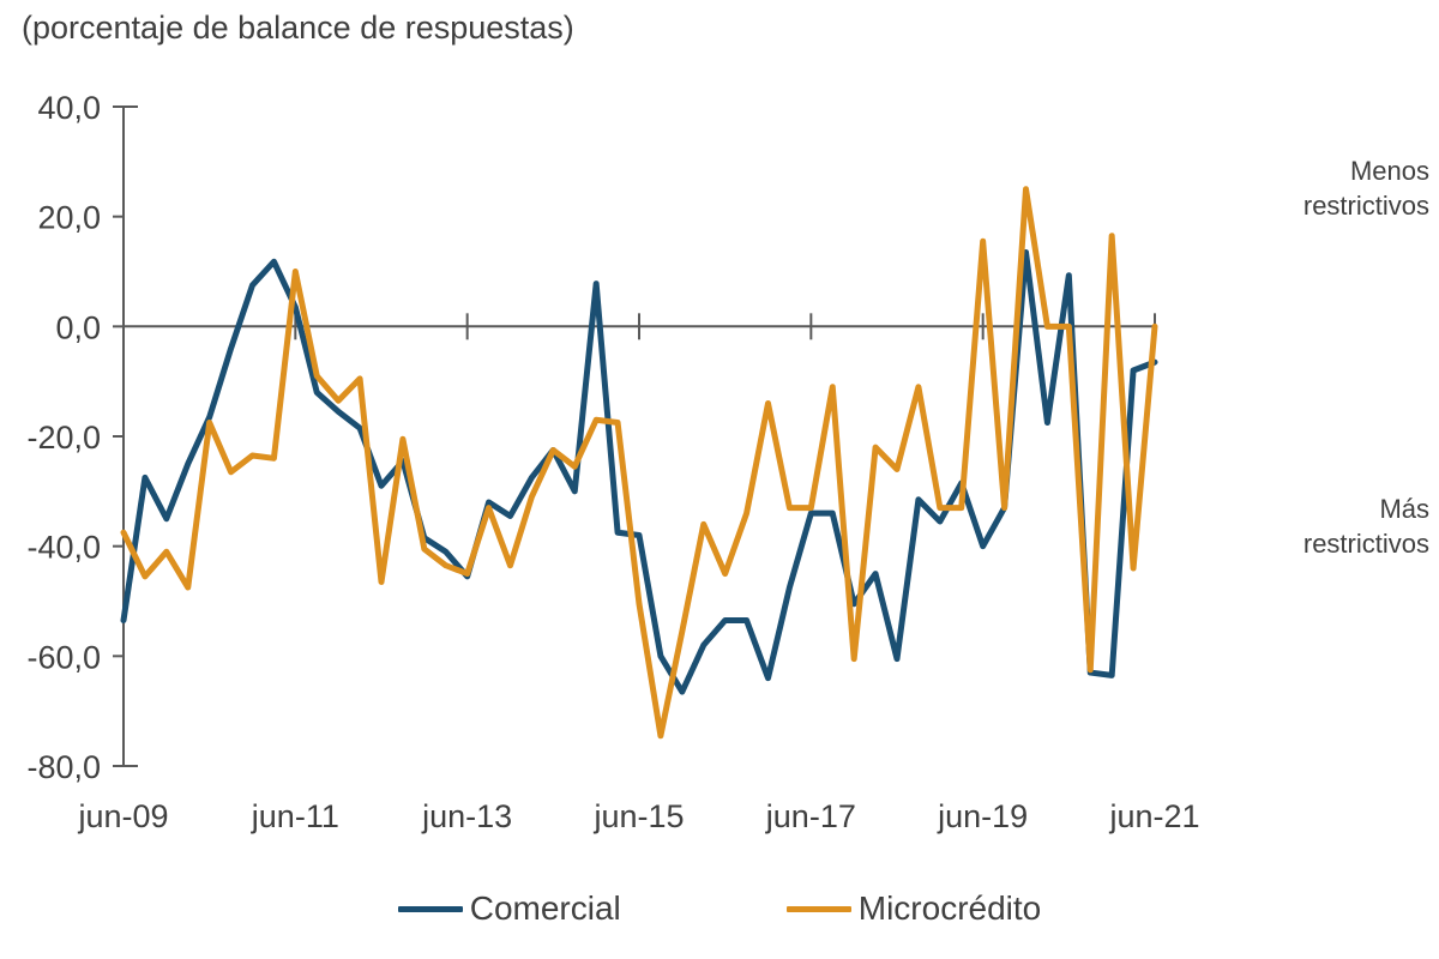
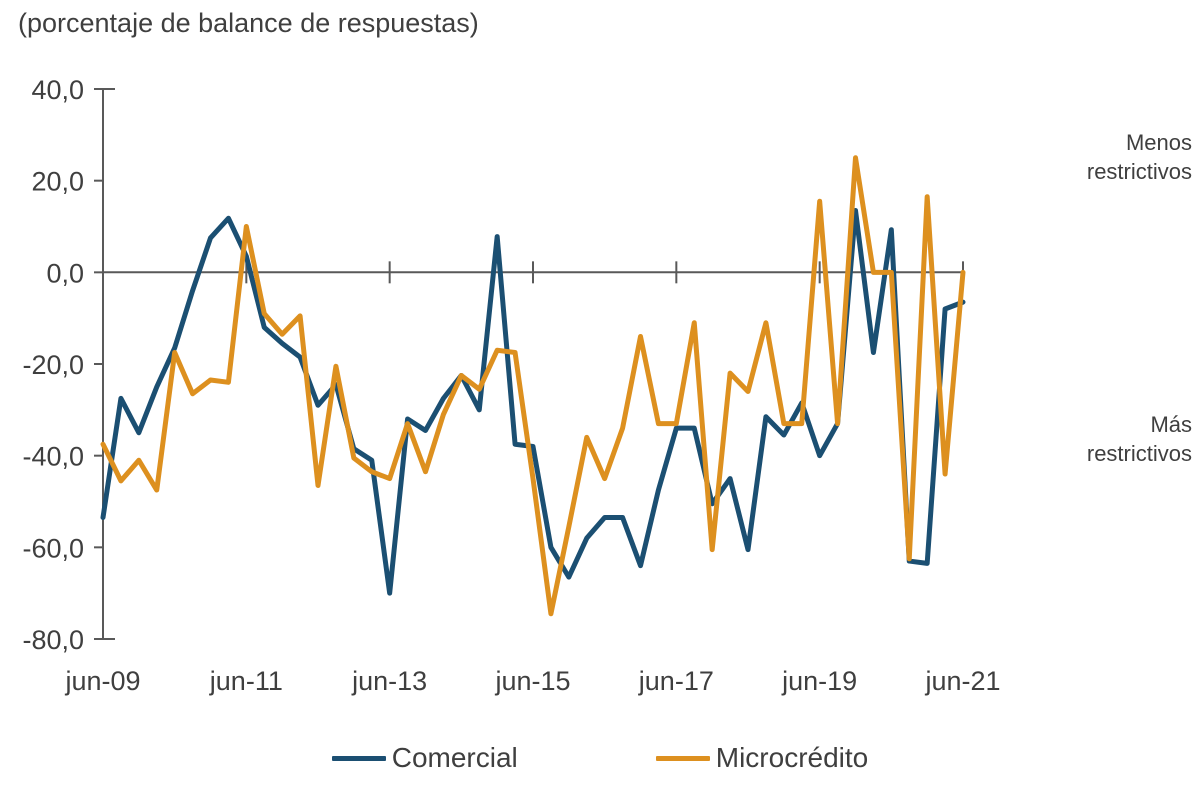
Comercial/jun-13: -46 -> -70
Microcrédito/jun-15: -50 -> -45
